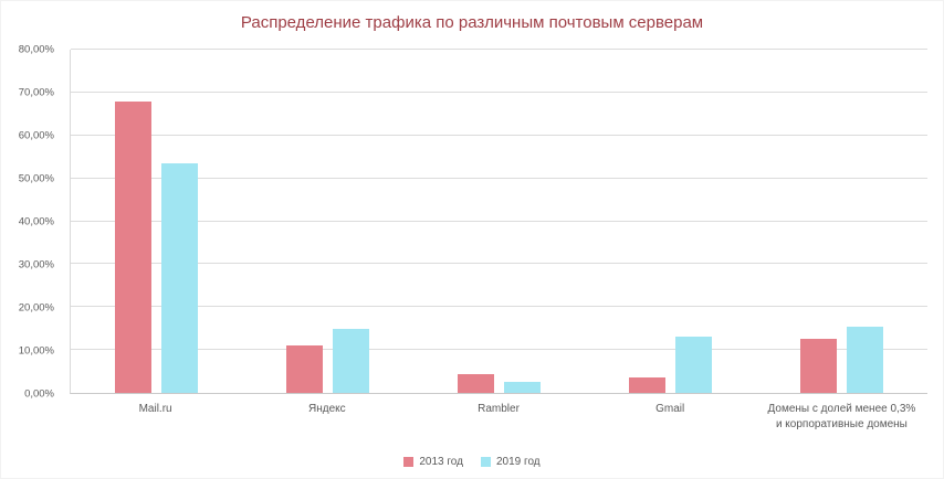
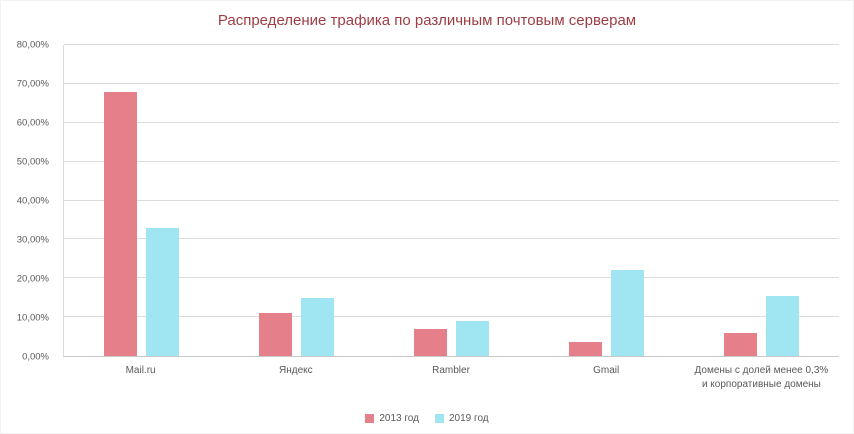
2019 год/Mail.ru: 54% -> 33%
2013 год/Rambler: 4% -> 7%
2019 год/Rambler: 2% -> 9%
2019 год/Gmail: 13% -> 22%
2013 год/Домены с долей менее 0,3% и корпоративные домены: 12% -> 6%
